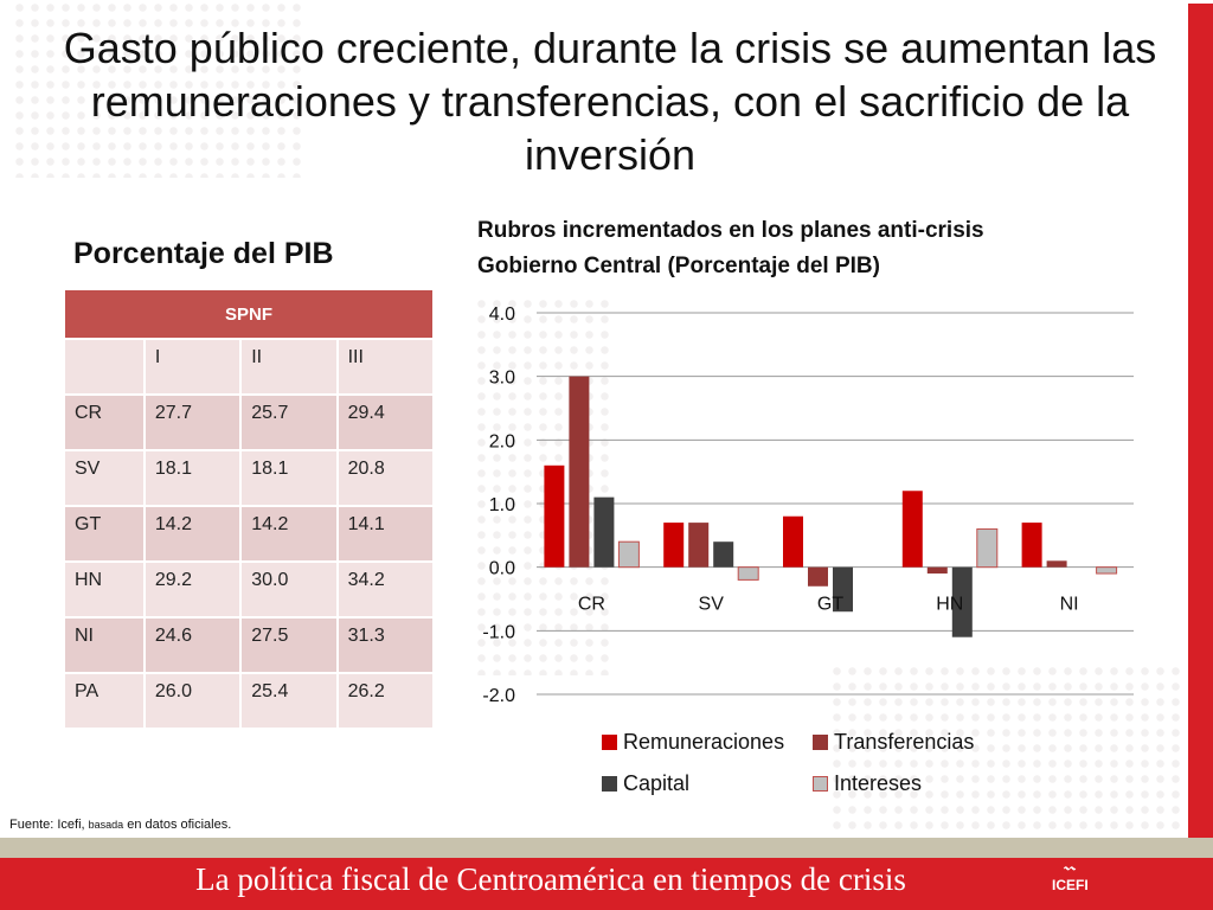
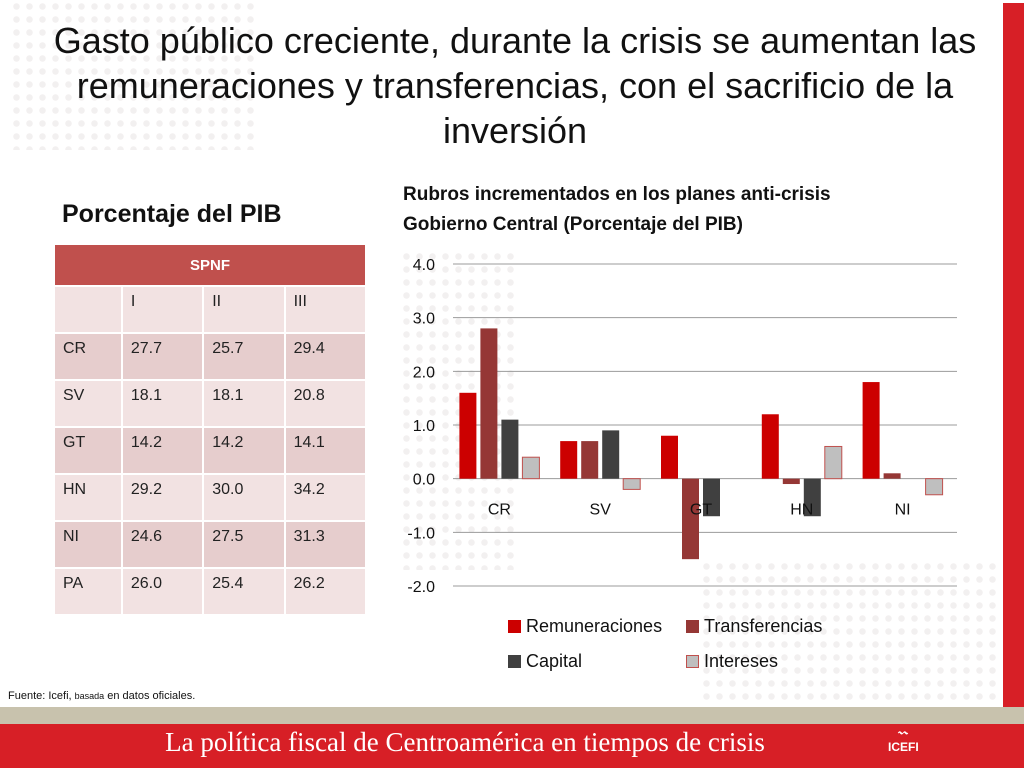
Transferencias/CR: 3.0 -> 2.8
Capital/SV: 0.4 -> 0.9
Transferencias/GT: -0.3 -> -1.5
Capital/HN: -1.1 -> -0.7
Remuneraciones/NI: 0.7 -> 1.8
Intereses/NI: -0.1 -> -0.3
